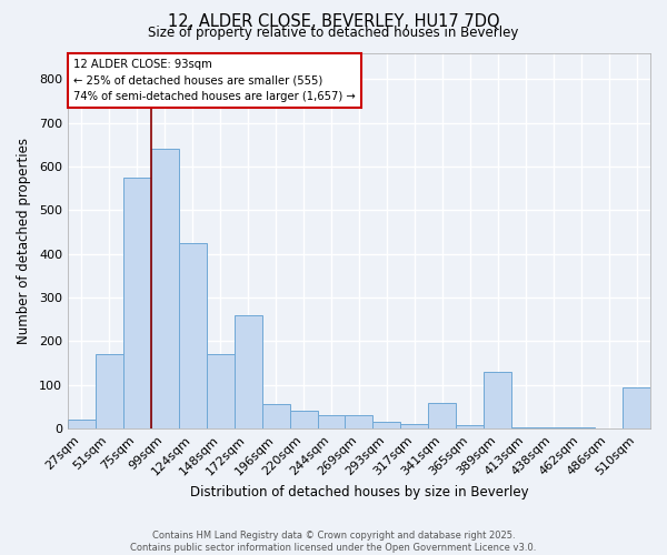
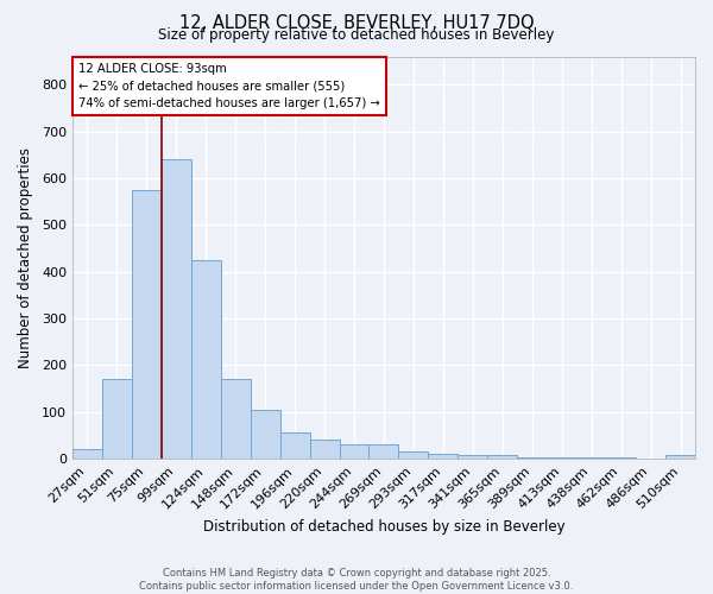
172sqm: 260 -> 105
341sqm: 60 -> 8
389sqm: 130 -> 4
510sqm: 95 -> 8
